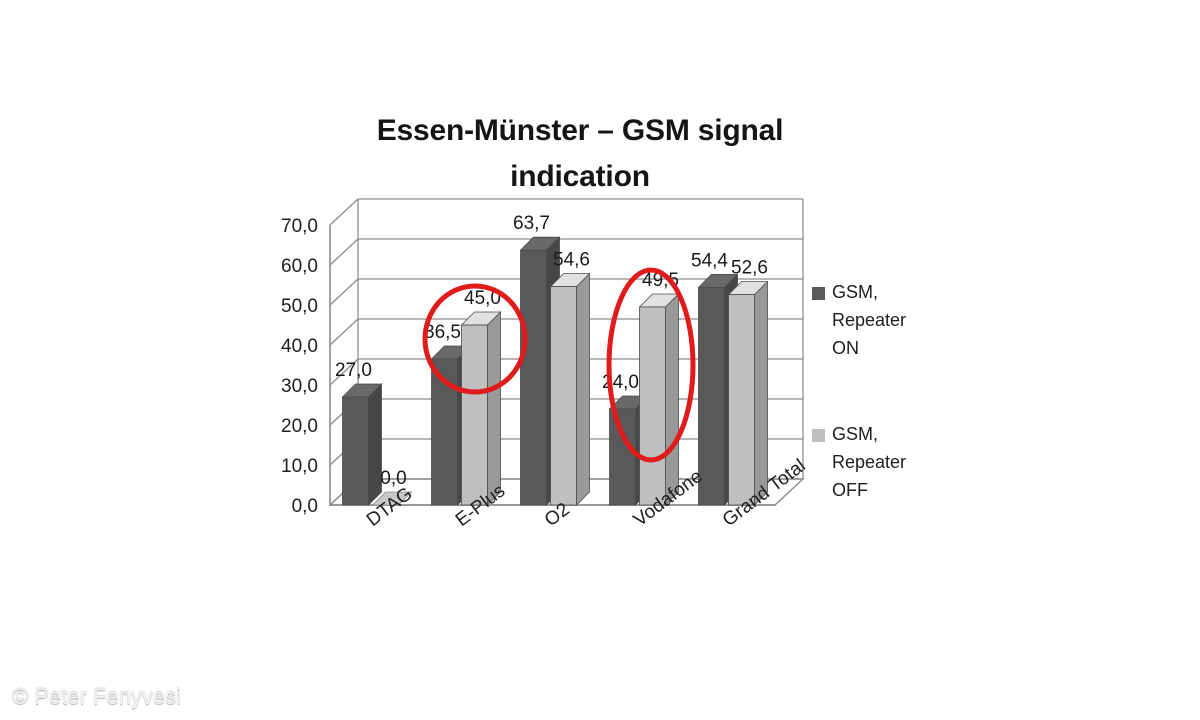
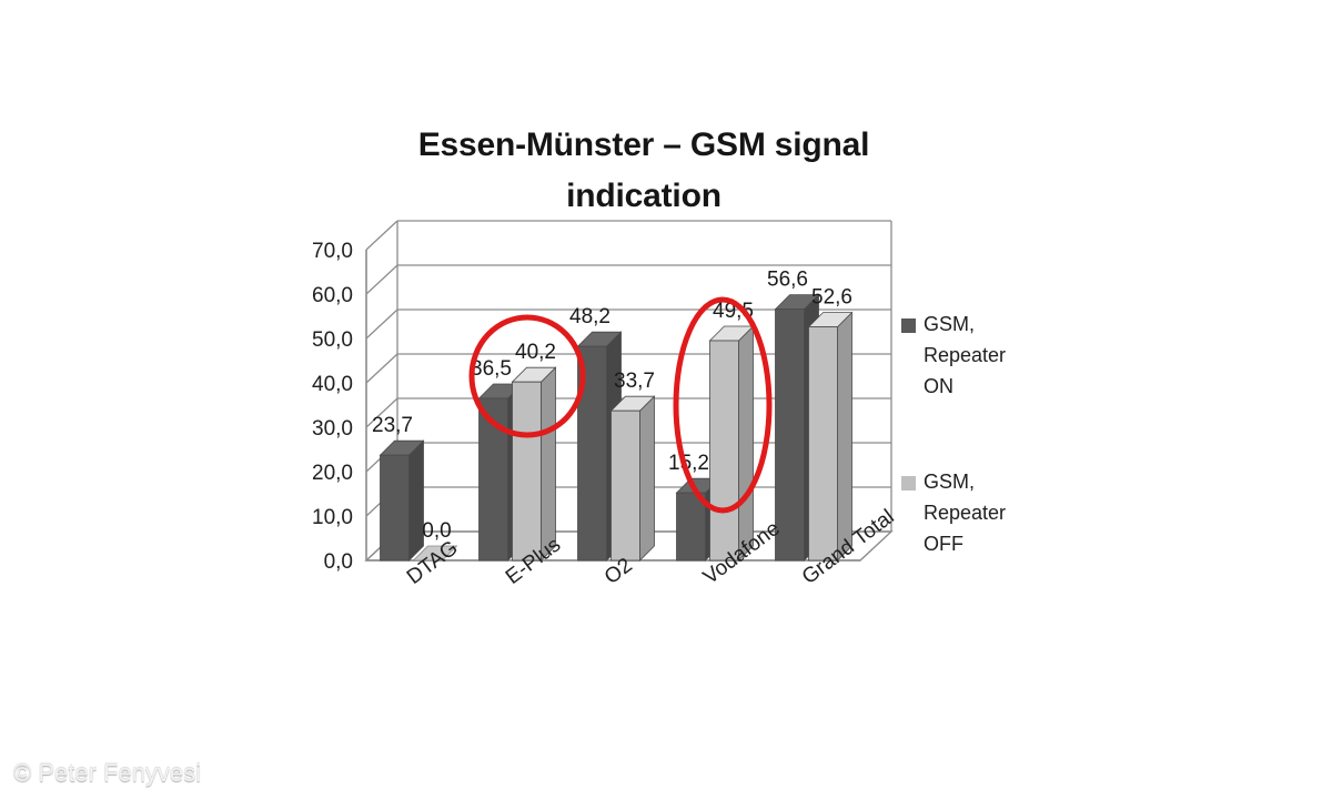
GSM, Repeater ON/DTAG: 27,0 -> 23,7
GSM, Repeater OFF/E-Plus: 45,0 -> 40,2
GSM, Repeater ON/O2: 63,7 -> 48,2
GSM, Repeater OFF/O2: 54,6 -> 33,7
GSM, Repeater ON/Vodafone: 24,0 -> 15,2
GSM, Repeater ON/Grand Total: 54,4 -> 56,6
